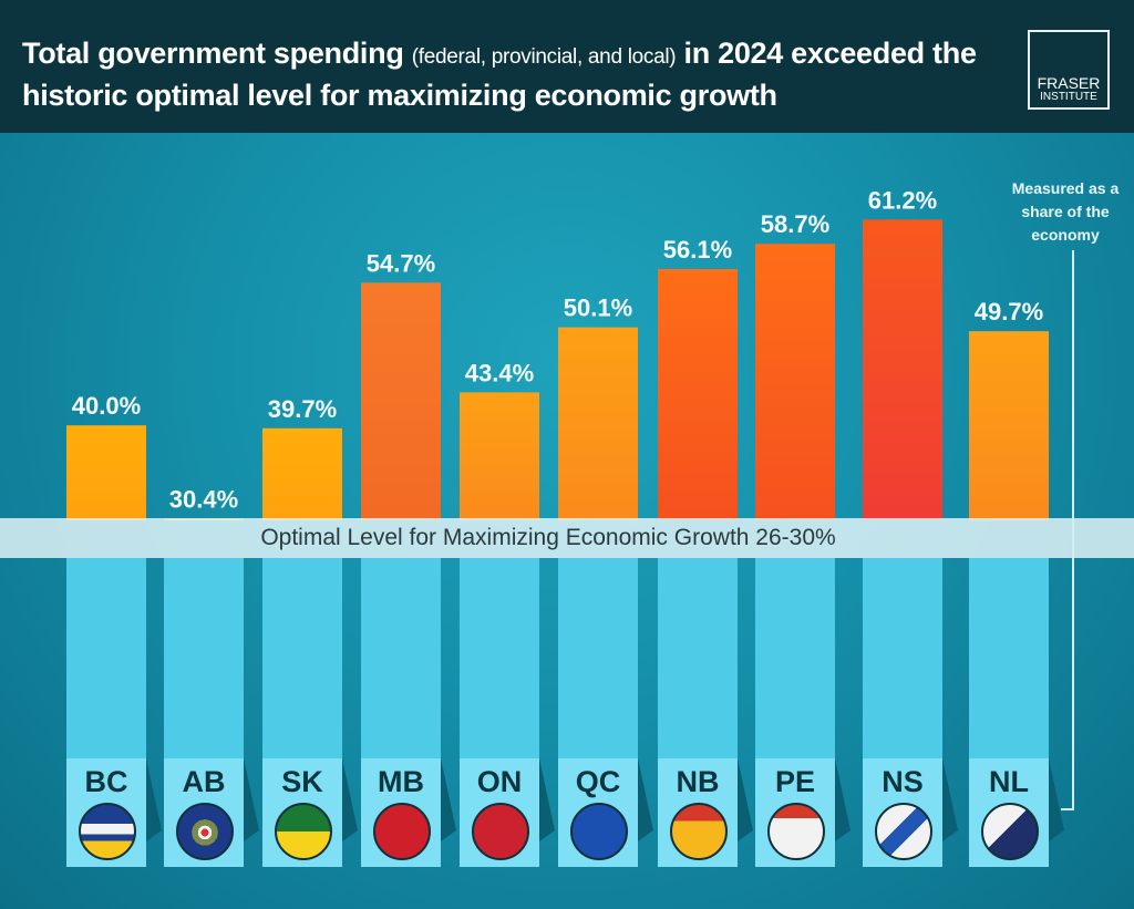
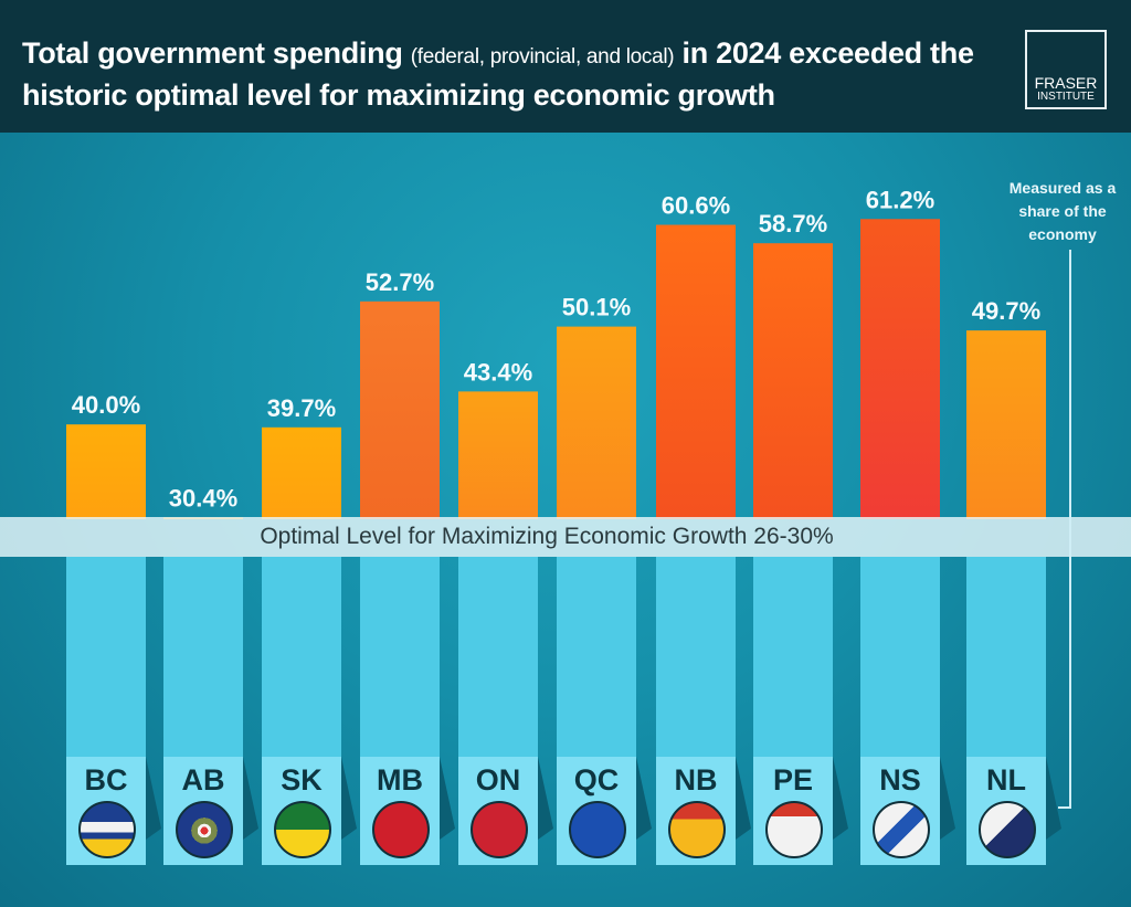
MB: 54.7% -> 52.7%
NB: 56.1% -> 60.6%
